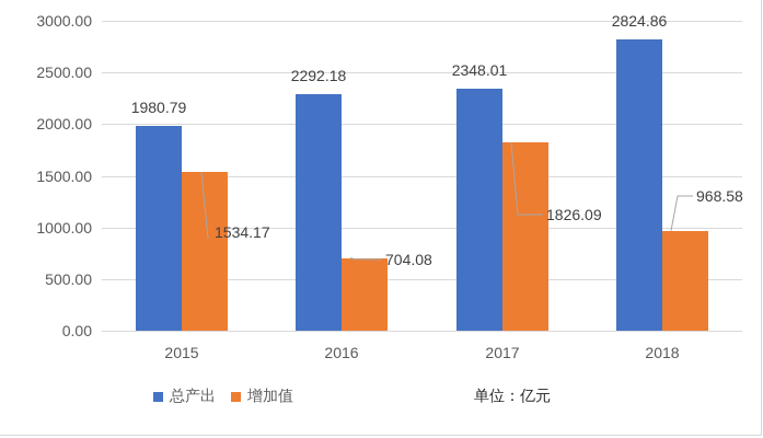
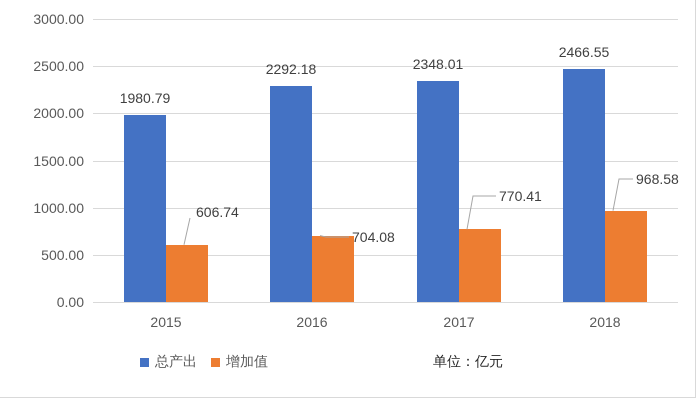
增加值/2015: 1534.17 -> 606.74
增加值/2017: 1826.09 -> 770.41
总产出/2018: 2824.86 -> 2466.55
